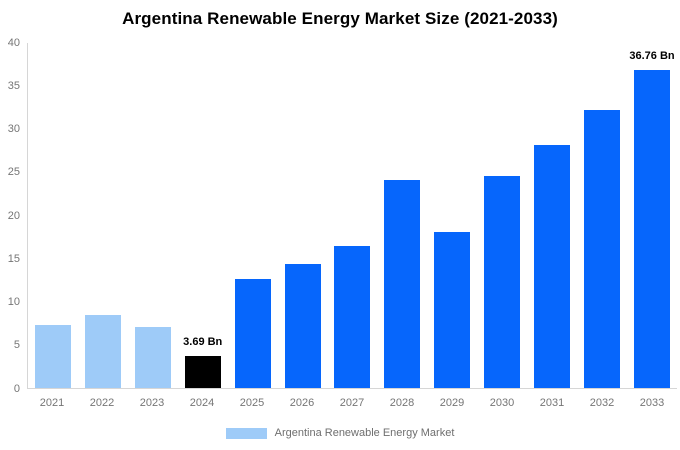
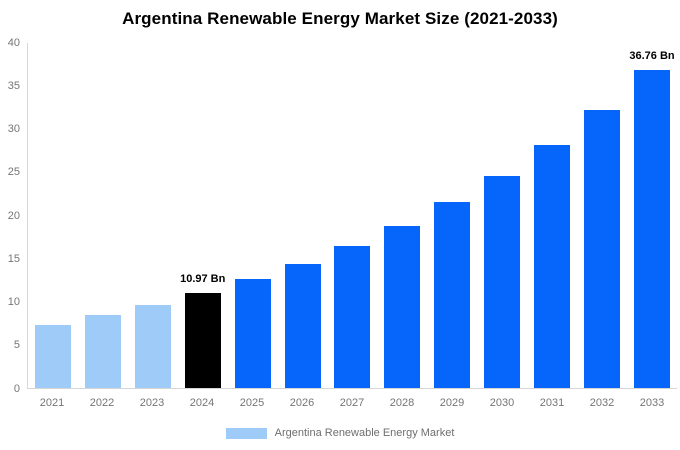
2023: 7 -> 10
2024: 3.69 -> 10.97
2028: 24 -> 19
2029: 18 -> 21
